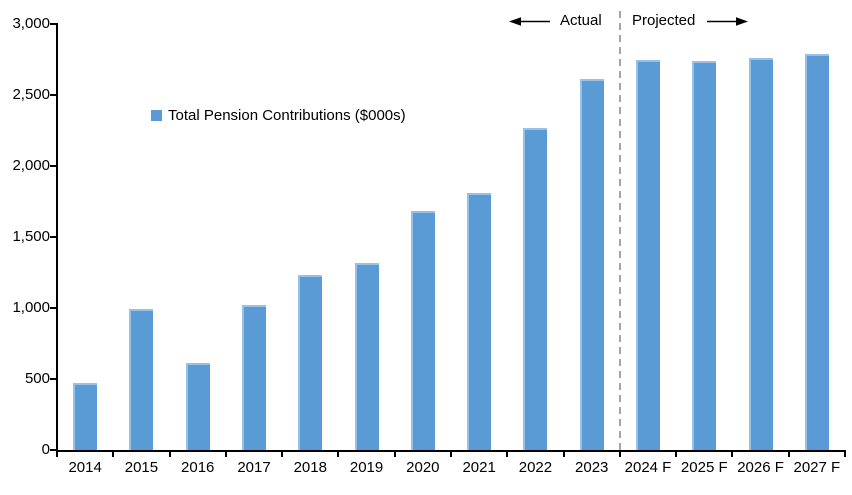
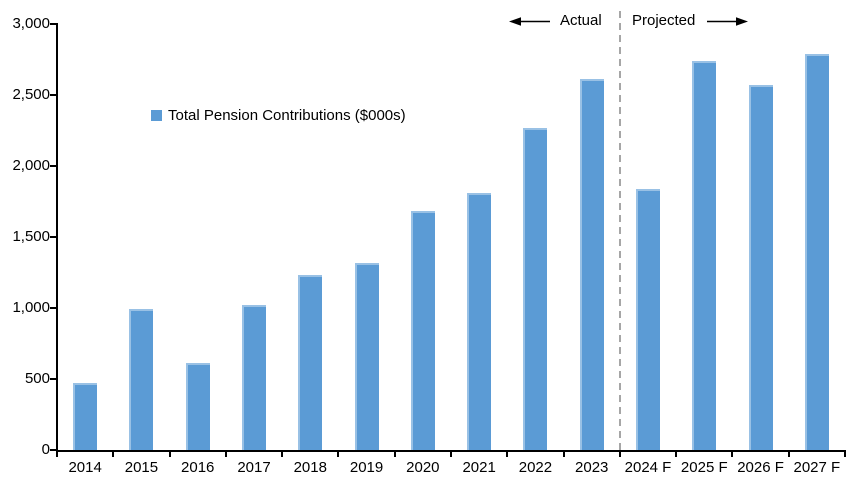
2024 F: 2750 -> 1840
2026 F: 2760 -> 2570
